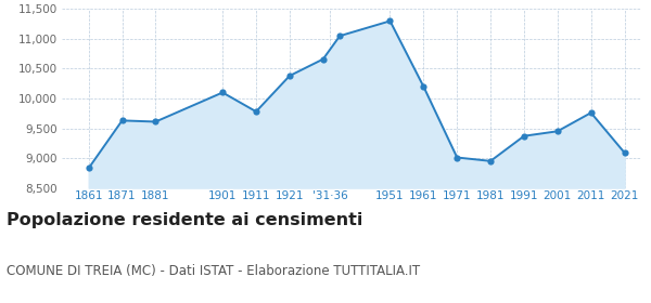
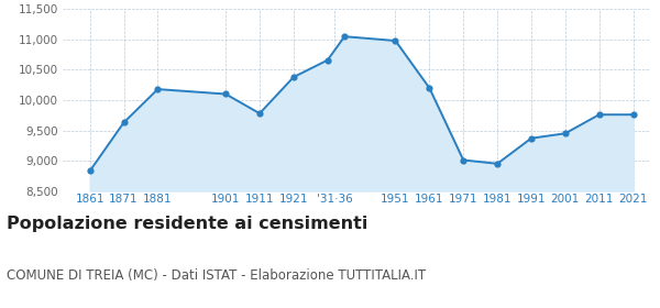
1881: 9,610 -> 10,180
1951: 11,300 -> 10,980
2021: 9,090 -> 9,760
